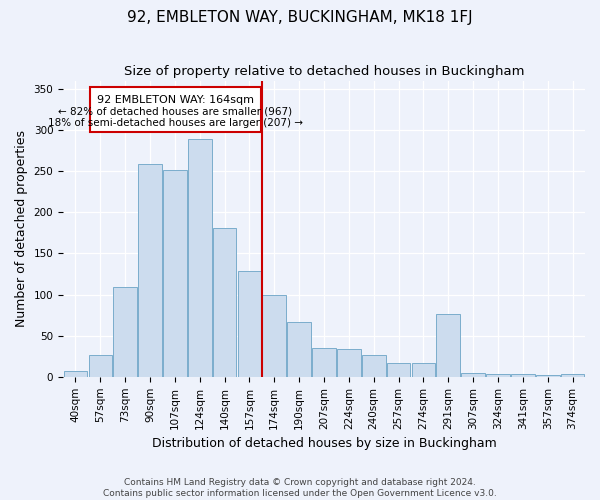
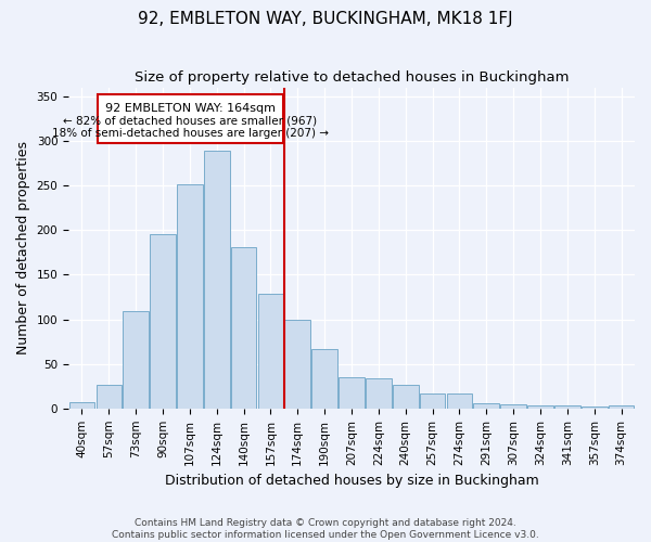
90sqm: 258 -> 196
291sqm: 76 -> 6
